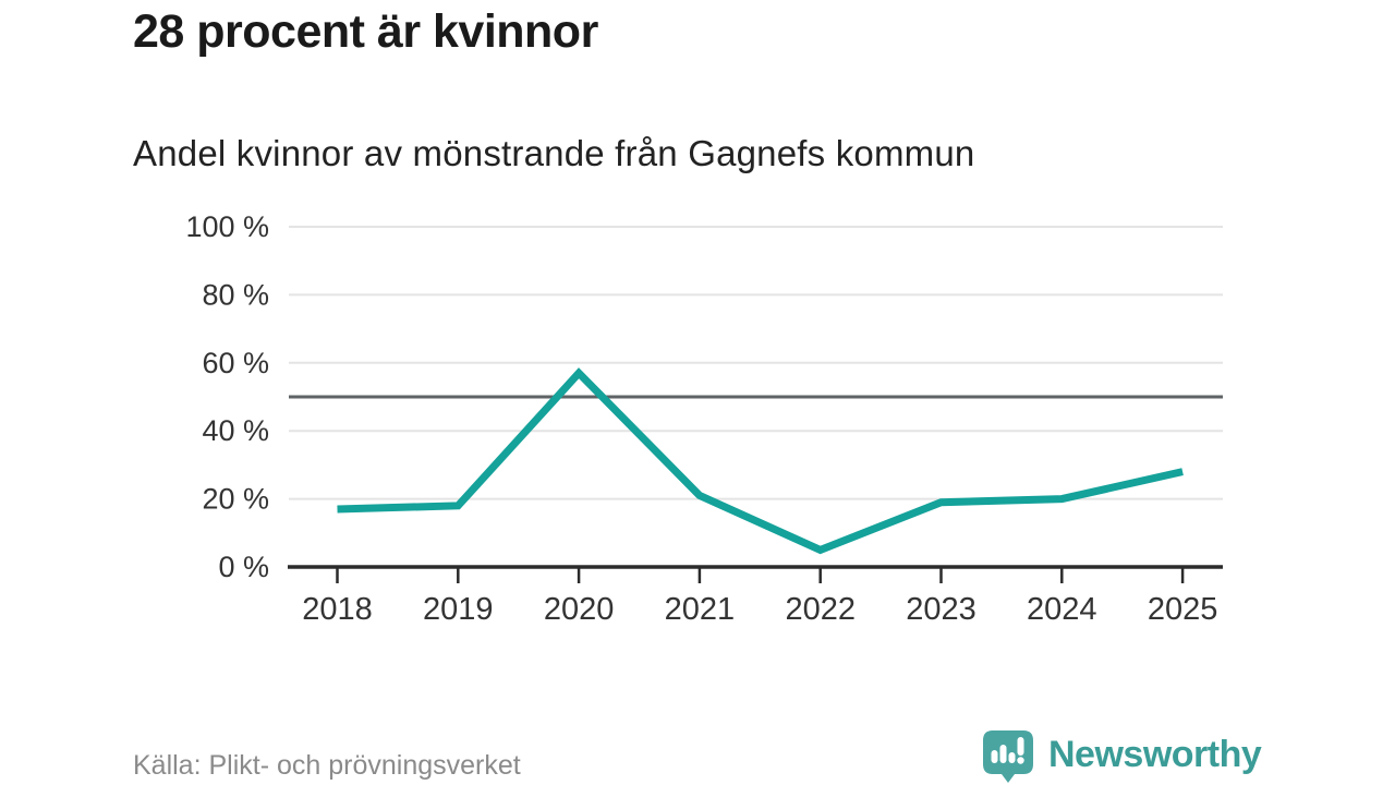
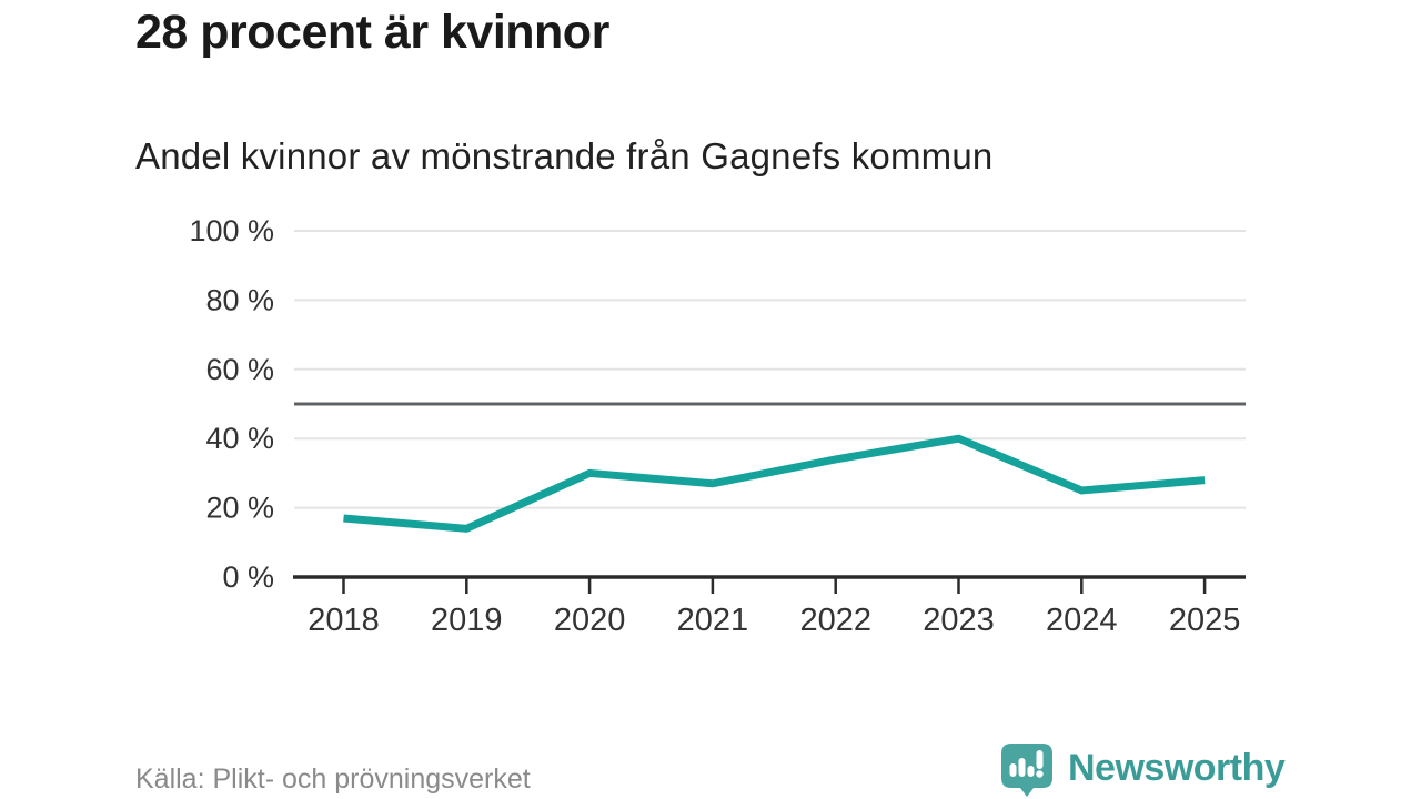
2019: 18% -> 14%
2020: 57% -> 30%
2021: 21% -> 27%
2022: 5% -> 34%
2023: 19% -> 40%
2024: 20% -> 25%
